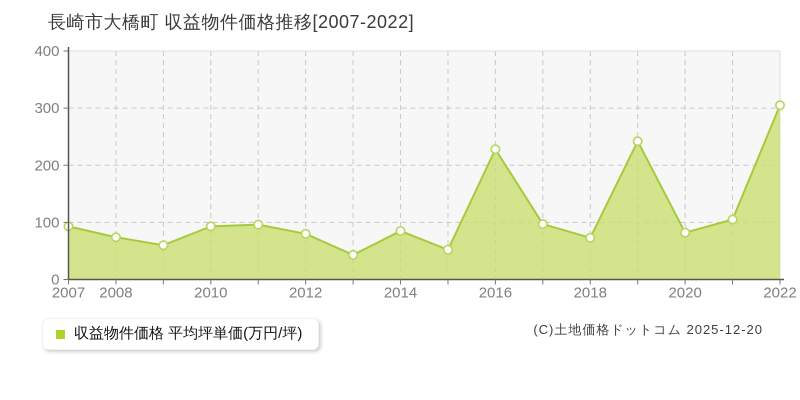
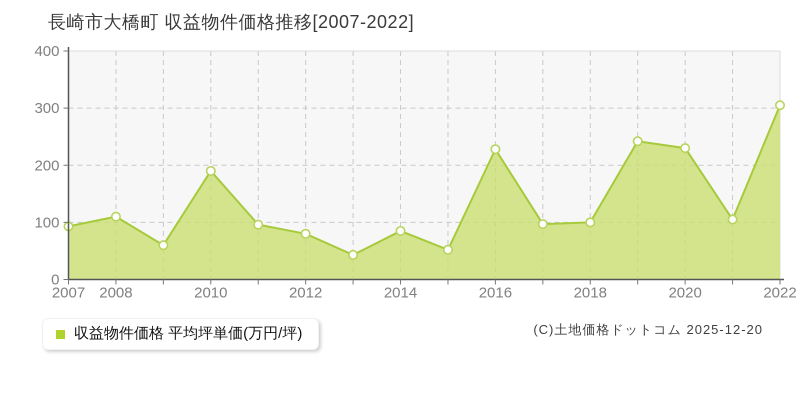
2008: 70 -> 110
2010: 90 -> 190
2018: 70 -> 100
2020: 80 -> 230
